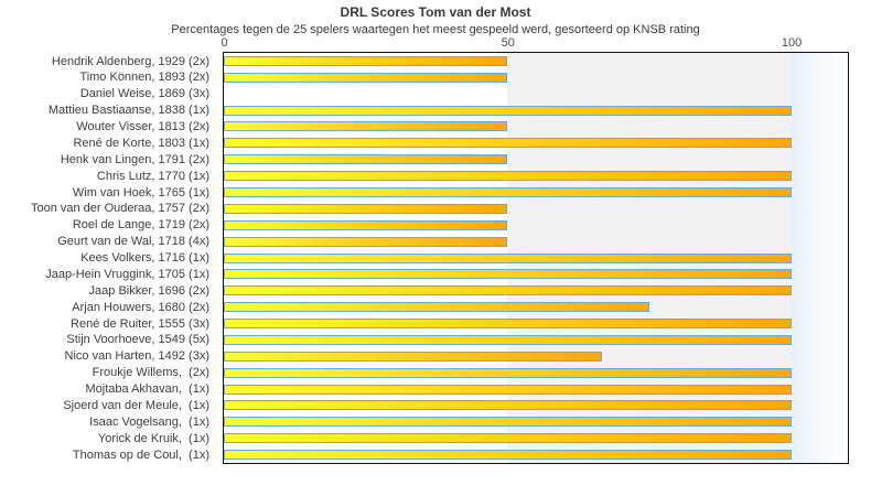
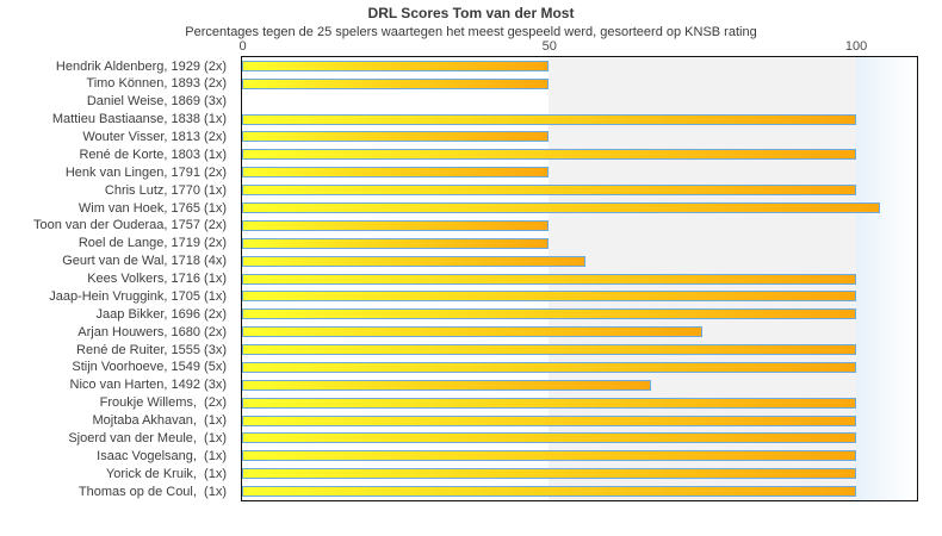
Wim van Hoek, 1765 (1x): 100 -> 104
Geurt van de Wal, 1718 (4x): 50 -> 56
